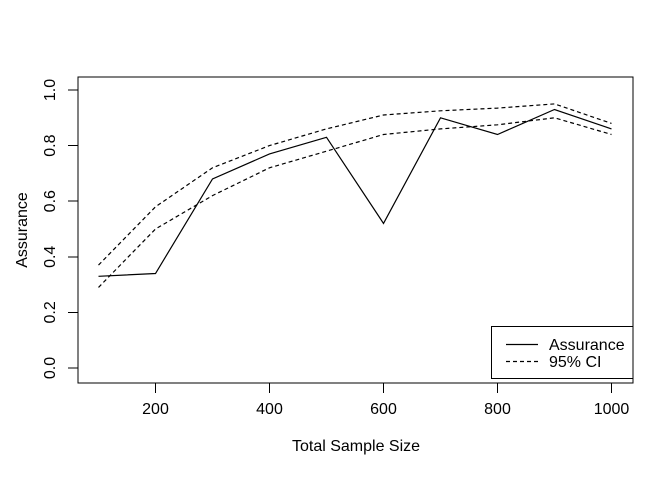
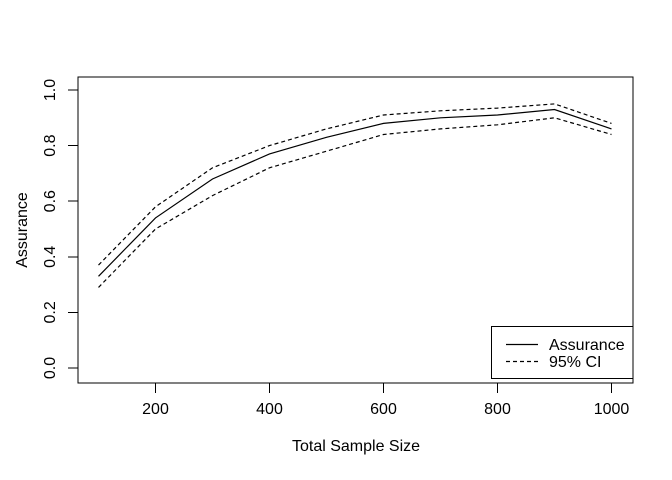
Assurance/200: 0.34 -> 0.54
Assurance/600: 0.52 -> 0.88
Assurance/800: 0.84 -> 0.91
